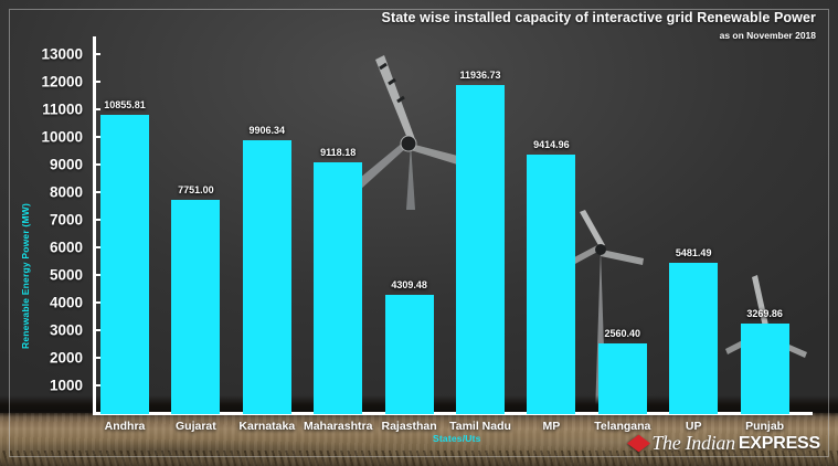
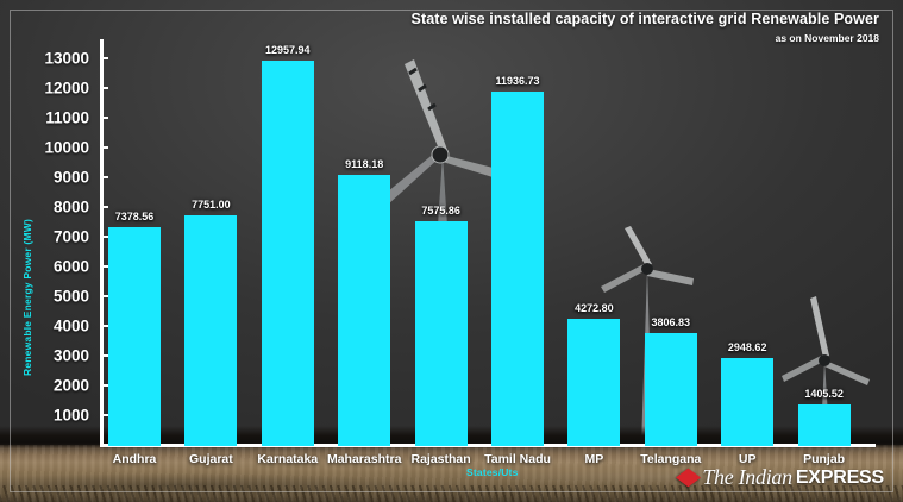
Andhra: 10855.81 -> 7378.56
Karnataka: 9906.34 -> 12957.94
Rajasthan: 4309.48 -> 7575.86
MP: 9414.96 -> 4272.80
Telangana: 2560.40 -> 3806.83
UP: 5481.49 -> 2948.62
Punjab: 3269.86 -> 1405.52
